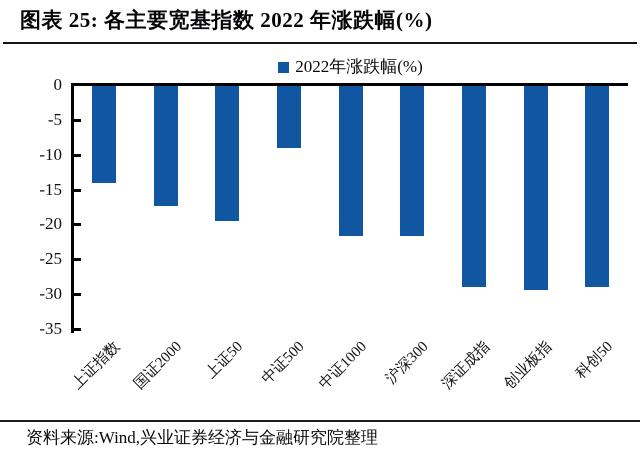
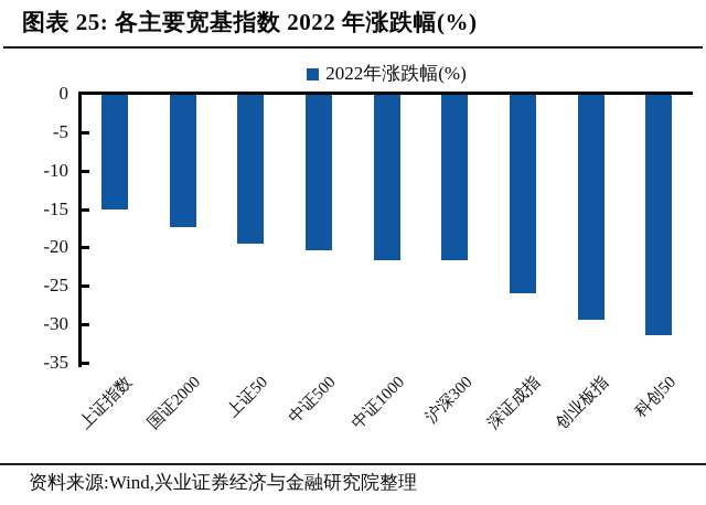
上证指数: -14 -> -15
中证500: -9 -> -20
深证成指: -29 -> -26
科创50: -29 -> -31
